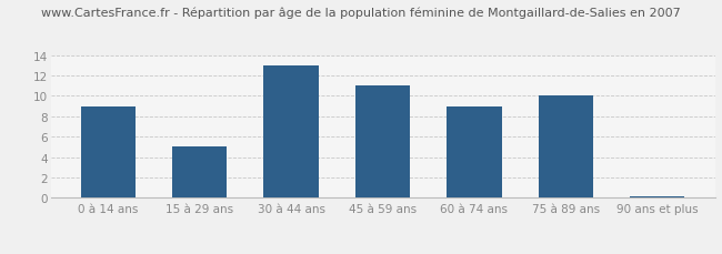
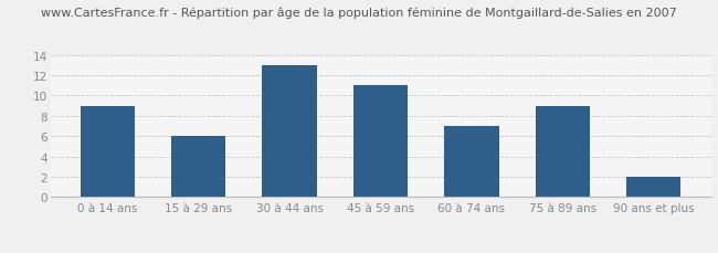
15 à 29 ans: 5.0 -> 6.0
60 à 74 ans: 9.0 -> 7.0
75 à 89 ans: 10.0 -> 9.0
90 ans et plus: 0.2 -> 2.0
